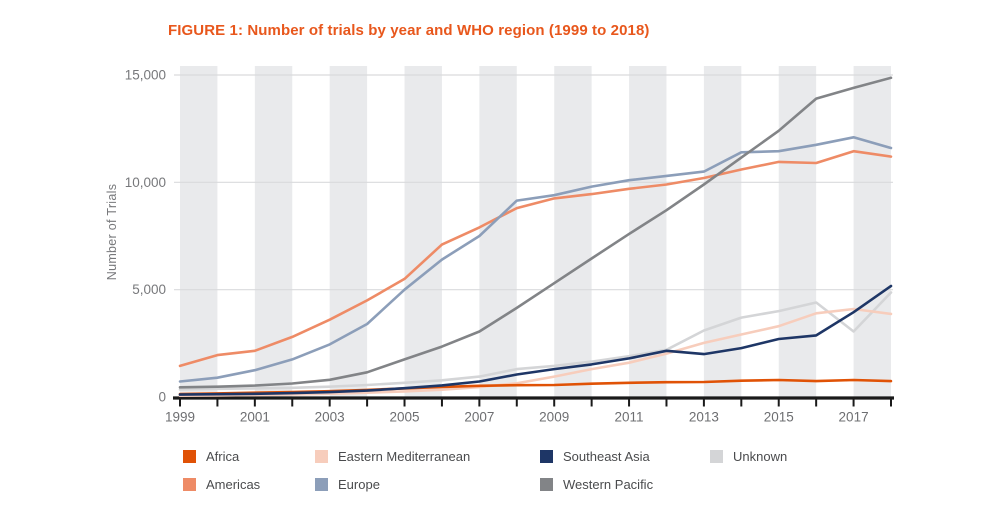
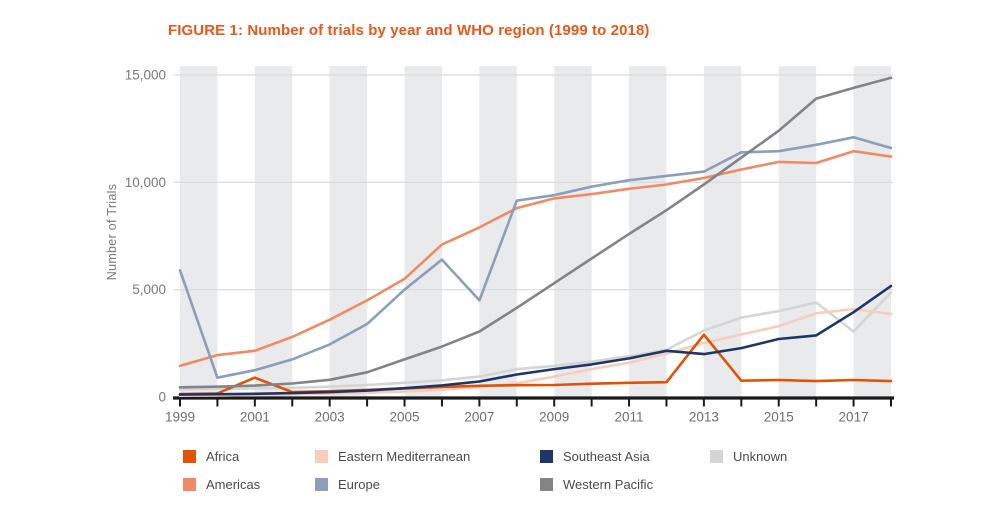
Europe/1999: 700 -> 5900
Africa/2001: 200 -> 900
Europe/2007: 7500 -> 4500
Africa/2013: 700 -> 2900
